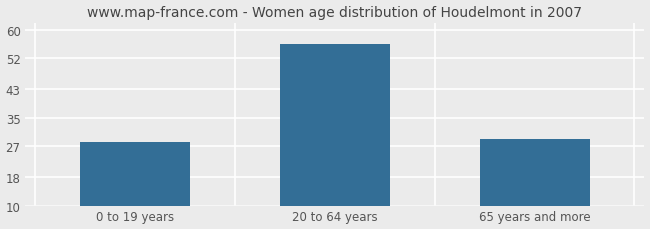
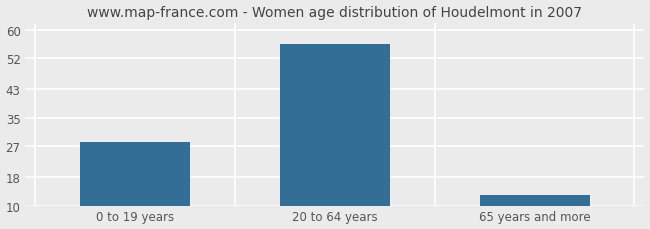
65 years and more: 29 -> 13
